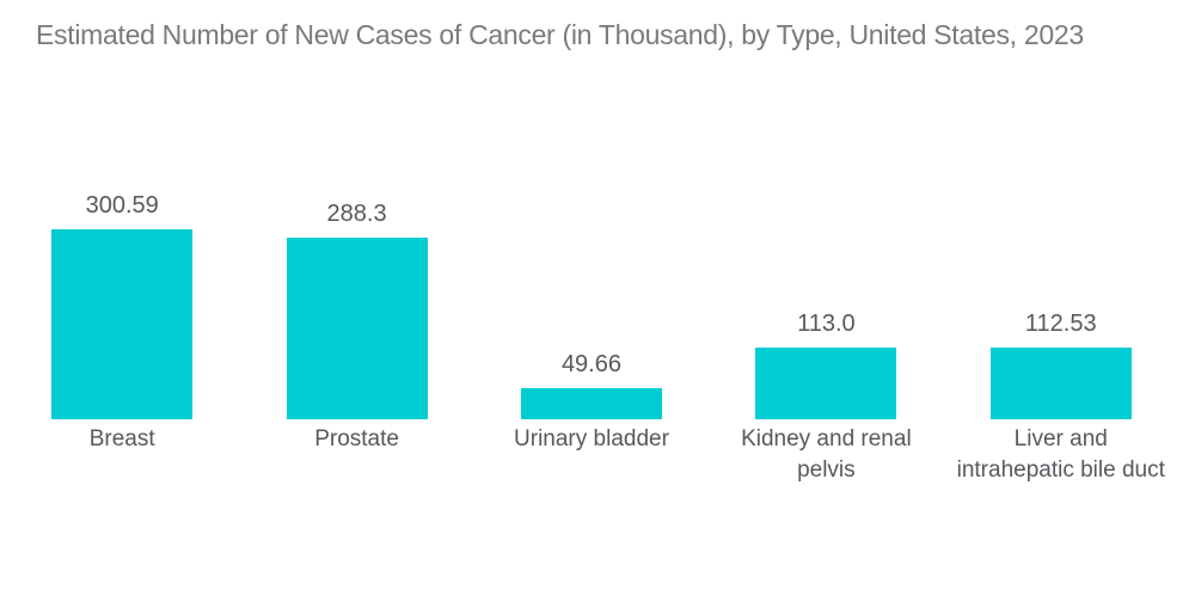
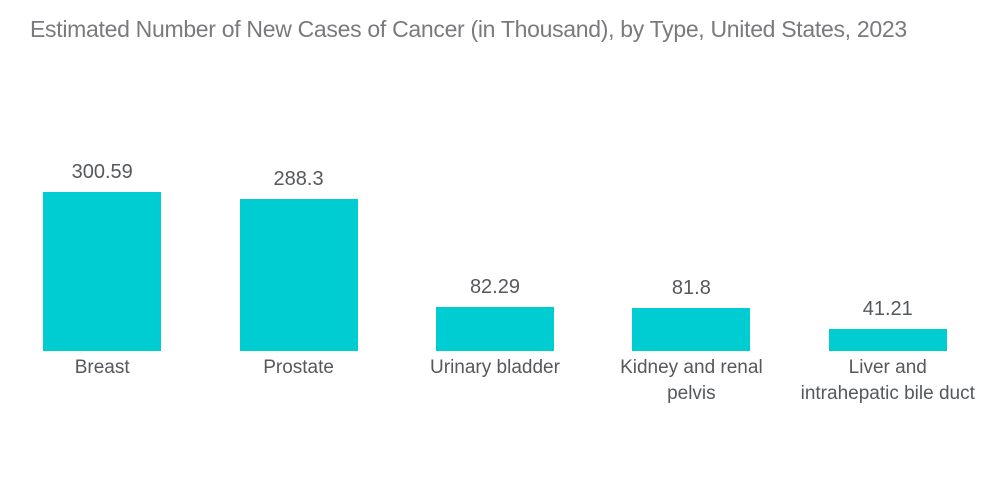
Urinary bladder: 49.66 -> 82.29
Kidney and renal pelvis: 113.0 -> 81.8
Liver and intrahepatic bile duct: 112.53 -> 41.21
